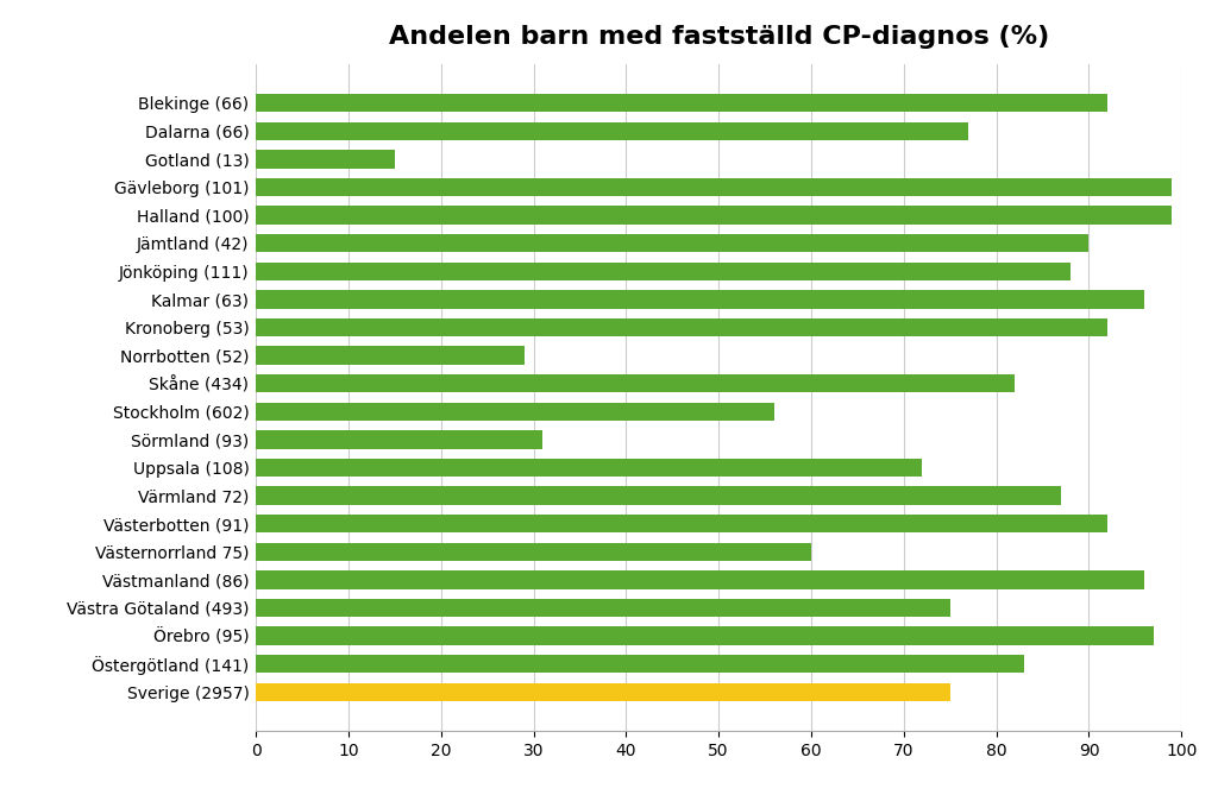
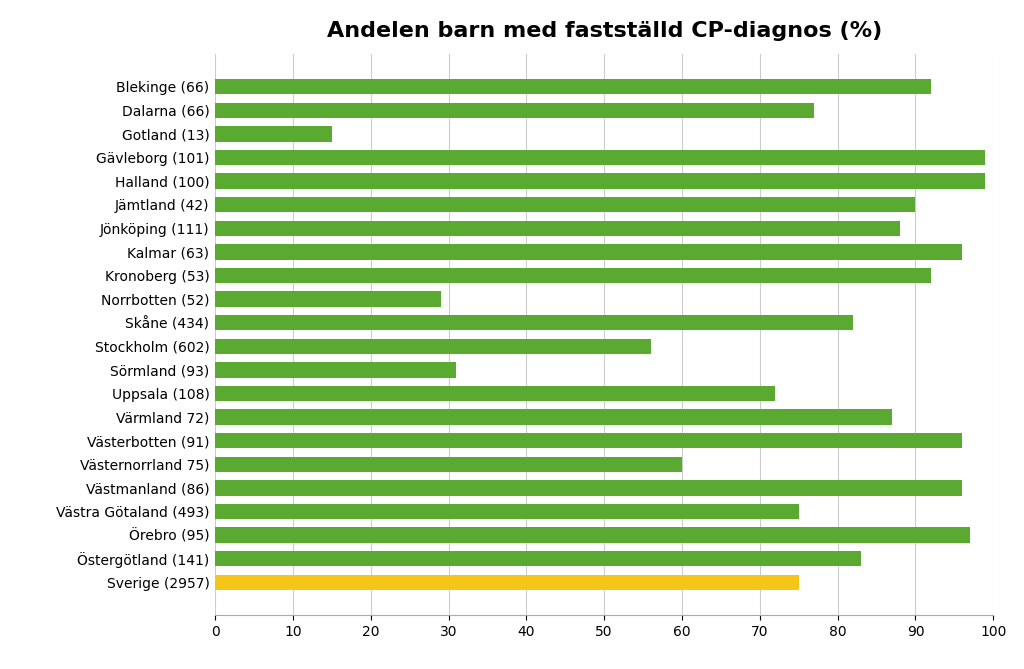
Västerbotten (91): 92 -> 96
